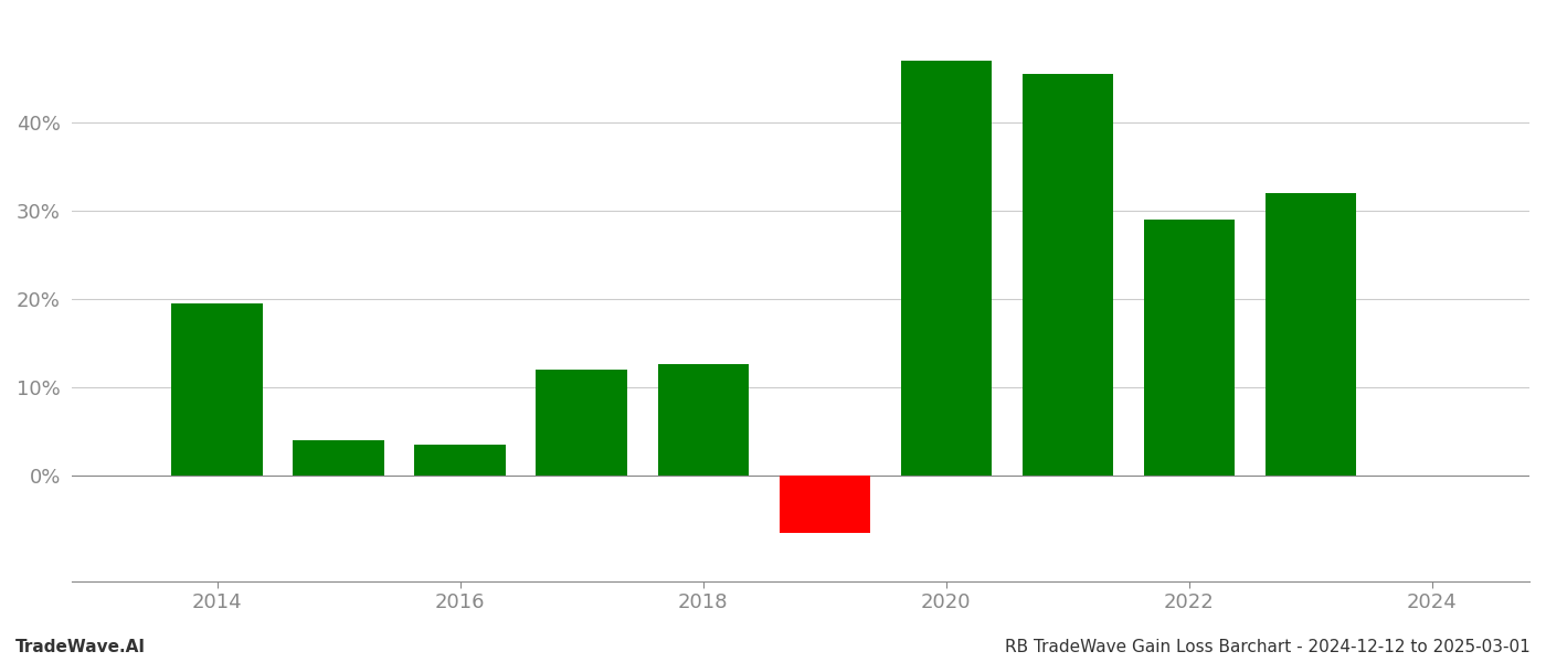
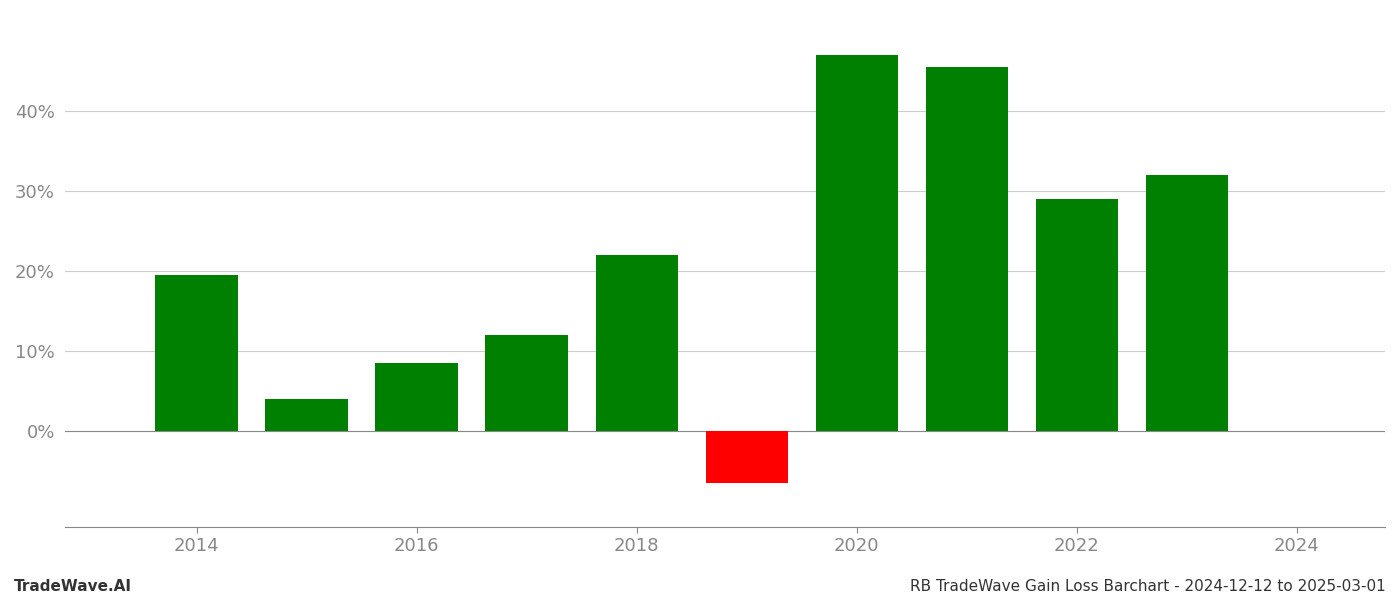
2016: 3.4% -> 8.5%
2018: 12.6% -> 22.0%
